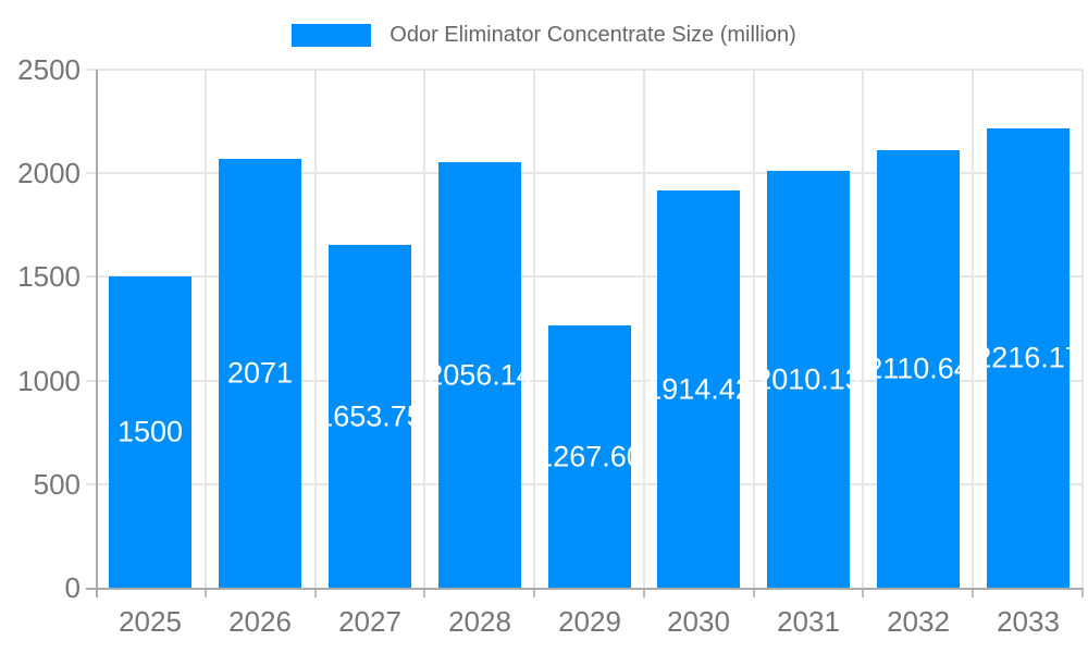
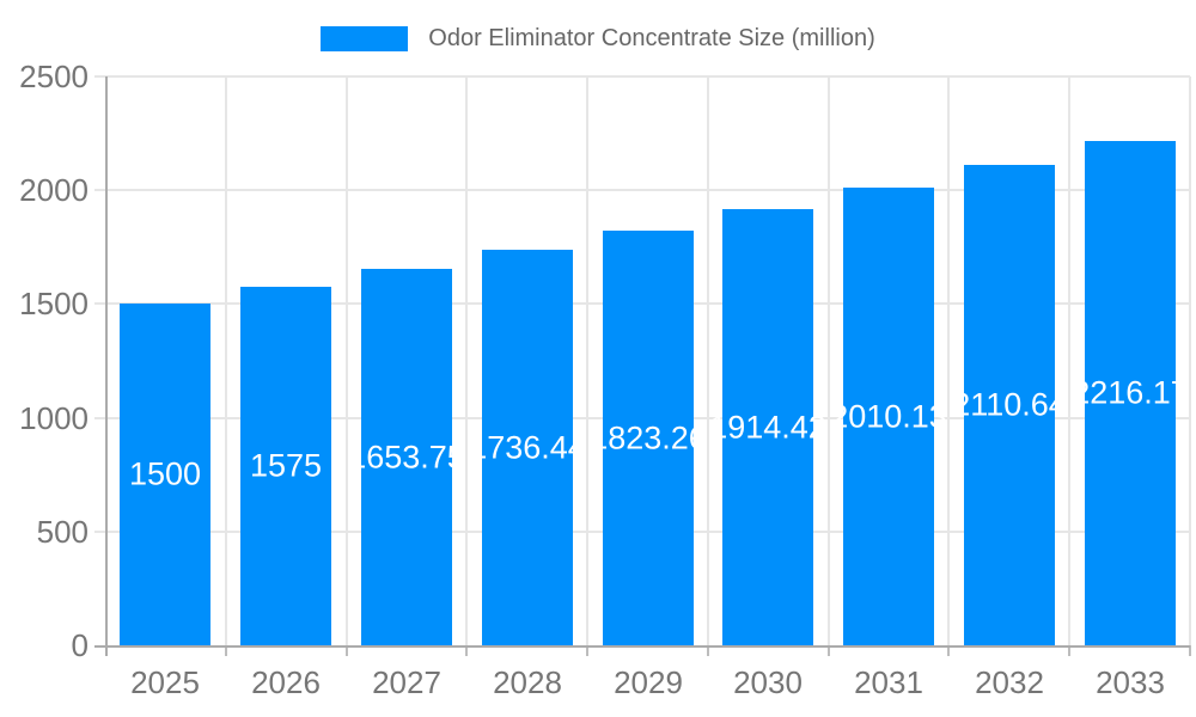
2026: 2071 -> 1575
2028: 2056.14 -> 1736.44
2029: 1267.60 -> 1823.26
